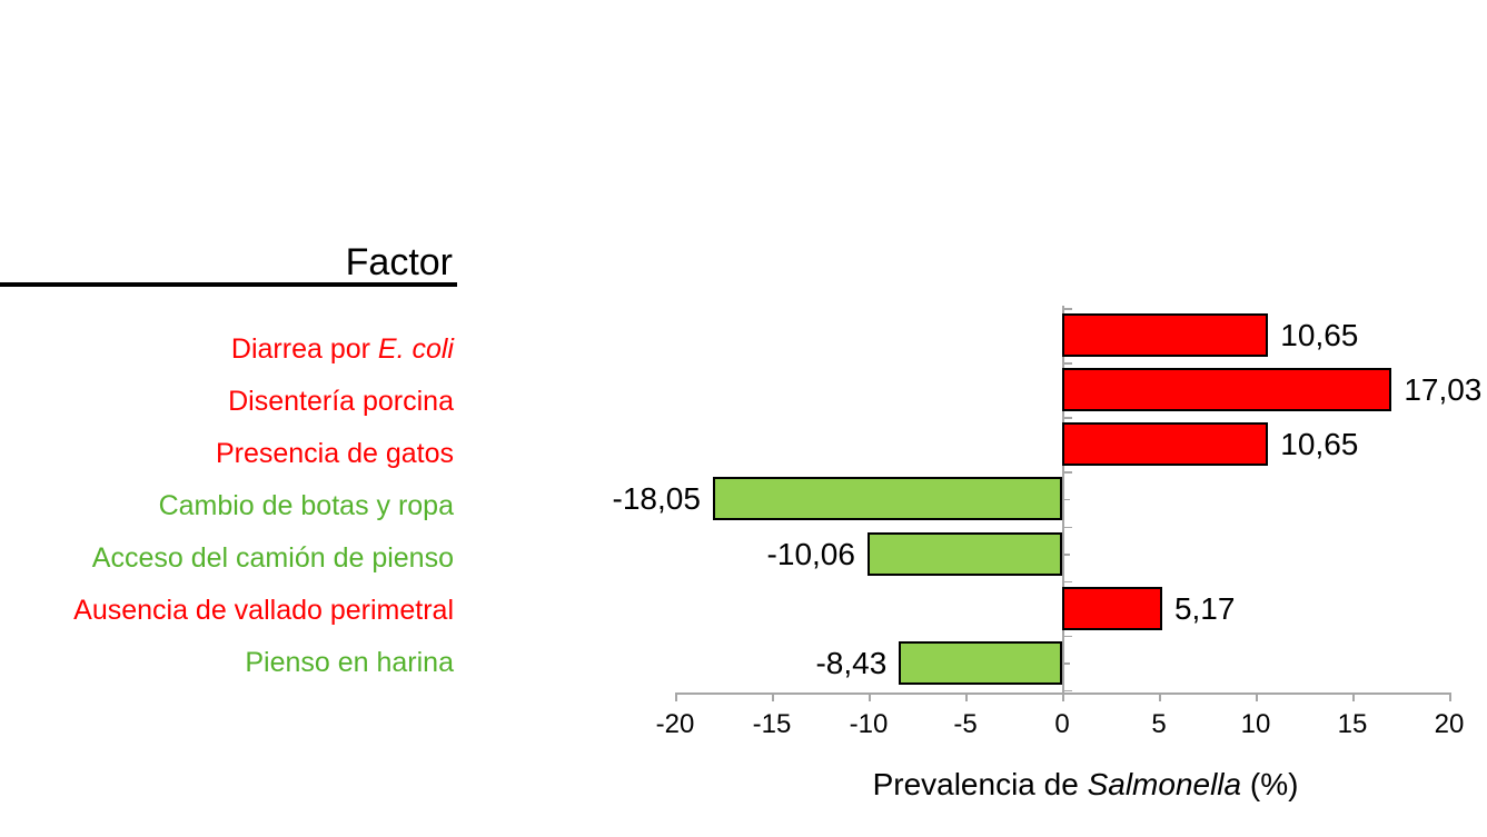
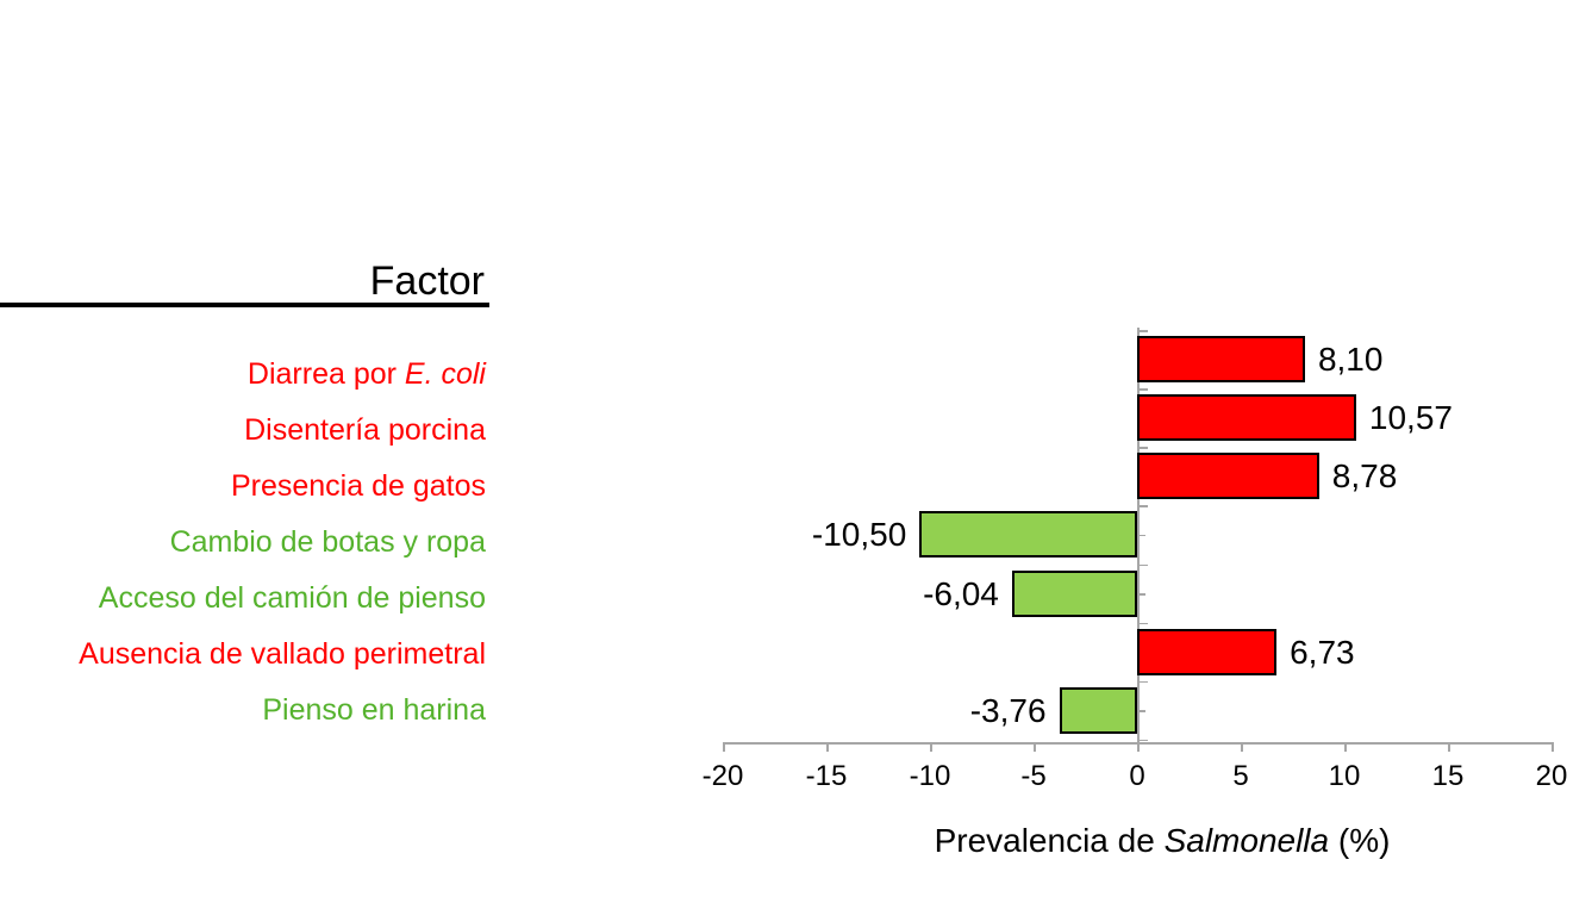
Diarrea por E. coli: 10,65 -> 8,10
Disentería porcina: 17,03 -> 10,57
Presencia de gatos: 10,65 -> 8,78
Cambio de botas y ropa: -18,05 -> -10,50
Acceso del camión de pienso: -10,06 -> -6,04
Ausencia de vallado perimetral: 5,17 -> 6,73
Pienso en harina: -8,43 -> -3,76
